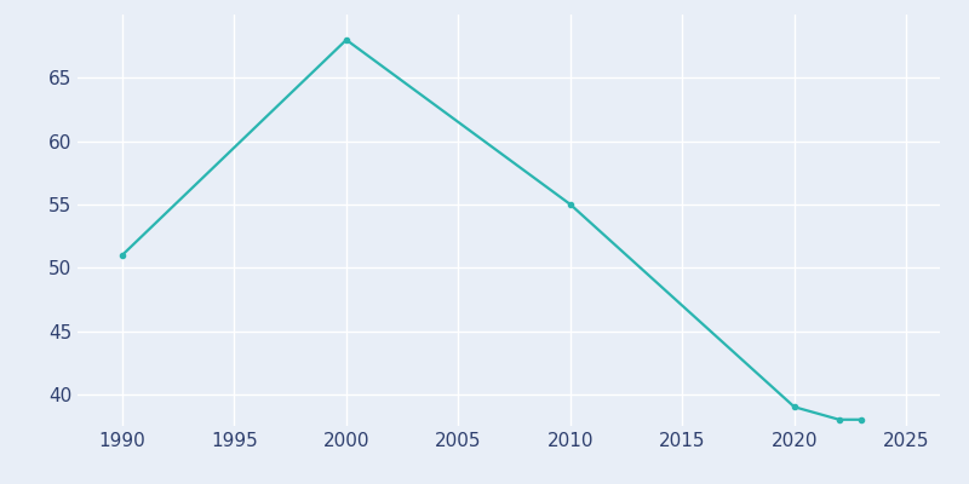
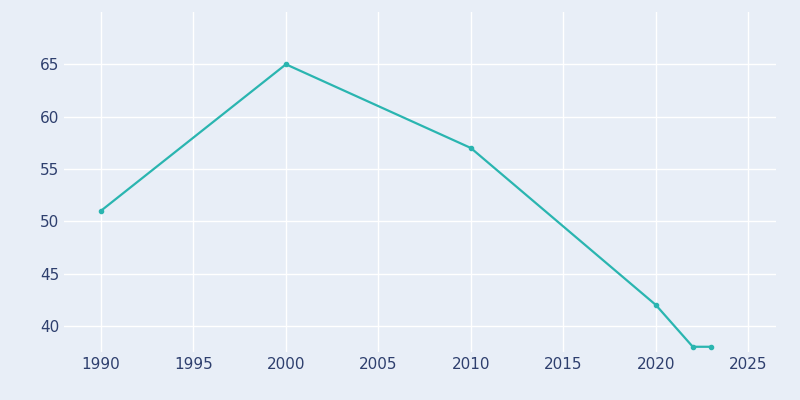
2000: 68 -> 65
2010: 55 -> 57
2020: 39 -> 42
